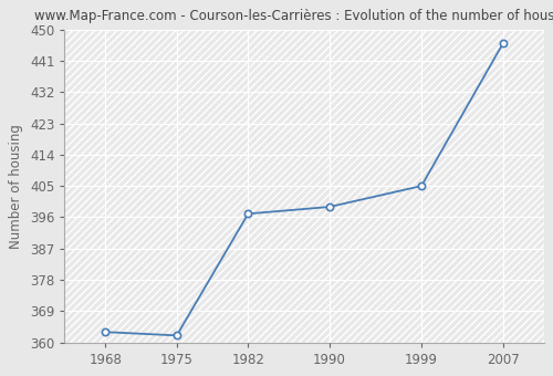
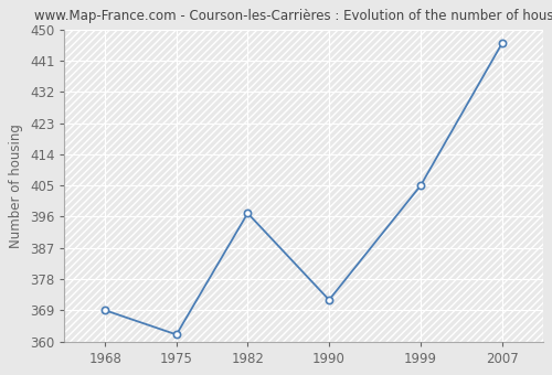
1968: 363 -> 369
1990: 399 -> 372
